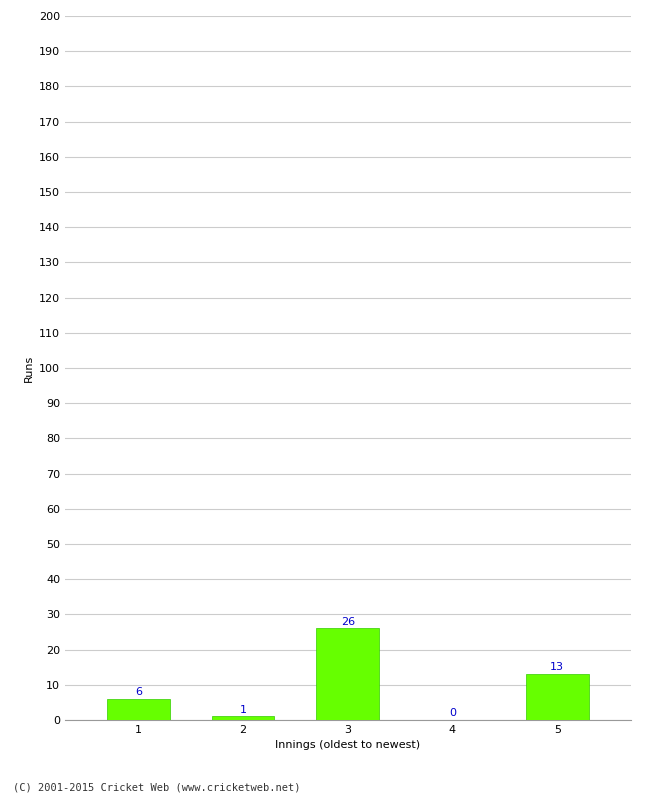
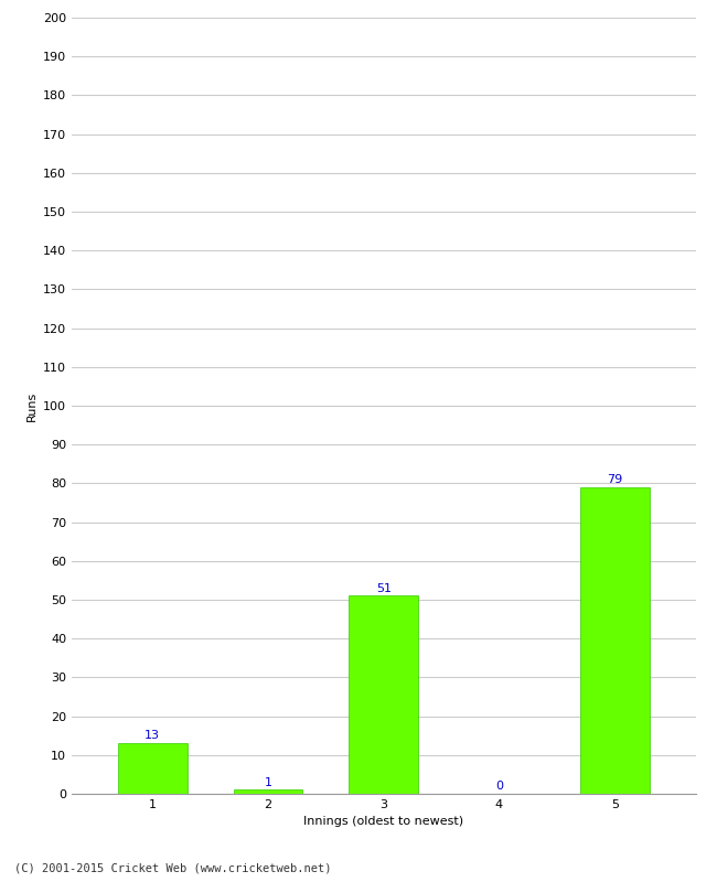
1: 6 -> 13
3: 26 -> 51
5: 13 -> 79
